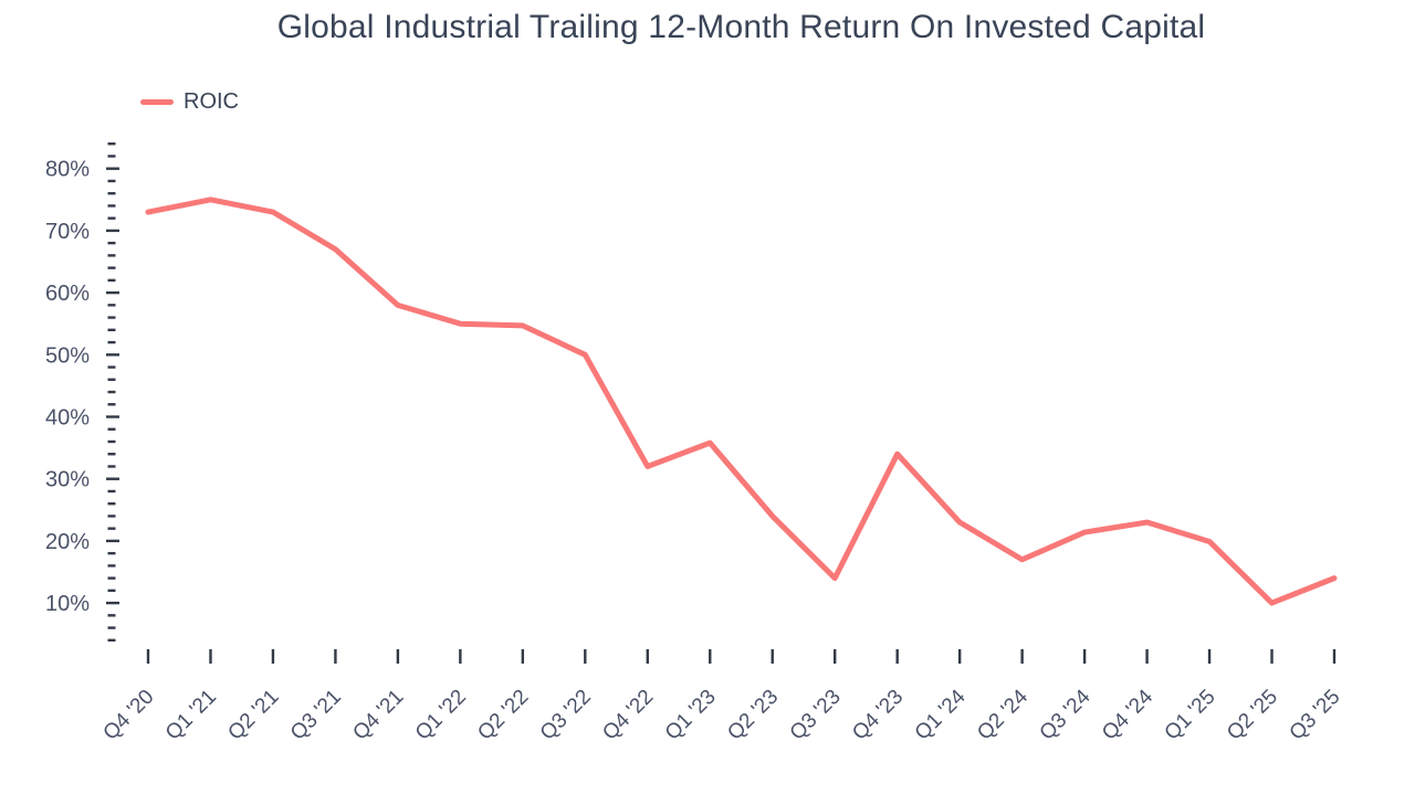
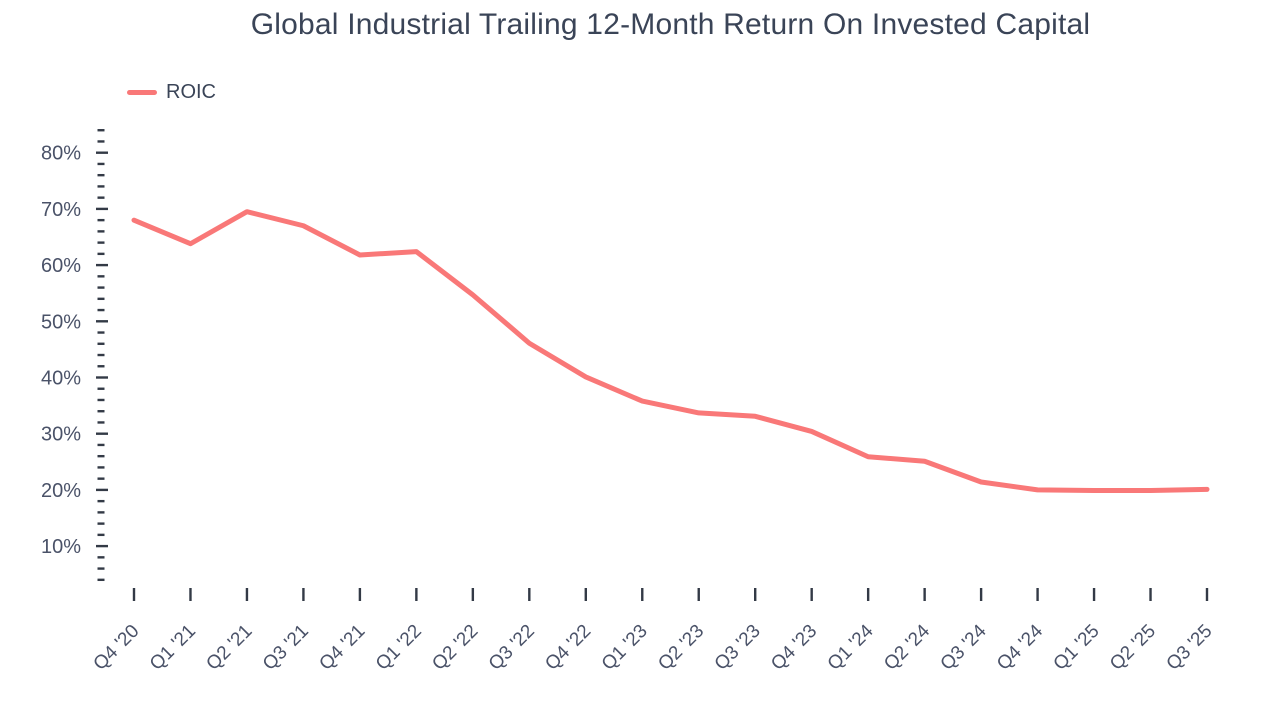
Q4 '20: 73% -> 68%
Q1 '21: 75% -> 64%
Q2 '21: 73% -> 70%
Q4 '21: 58% -> 62%
Q1 '22: 55% -> 62%
Q3 '22: 50% -> 46%
Q4 '22: 32% -> 40%
Q2 '23: 24% -> 34%
Q3 '23: 14% -> 33%
Q4 '23: 34% -> 30%
Q1 '24: 23% -> 26%
Q2 '24: 17% -> 25%
Q4 '24: 23% -> 20%
Q2 '25: 10% -> 20%
Q3 '25: 14% -> 20%
